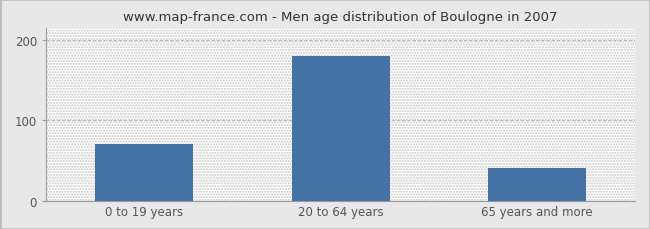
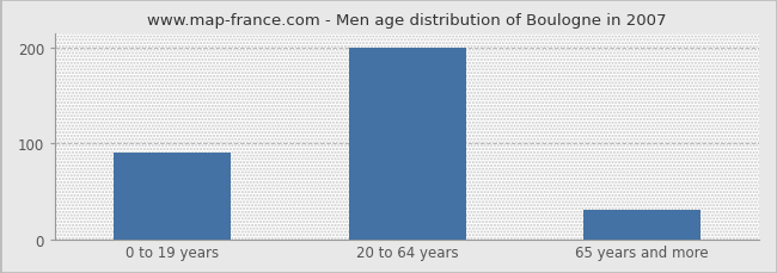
0 to 19 years: 70 -> 90
20 to 64 years: 180 -> 200
65 years and more: 40 -> 30
